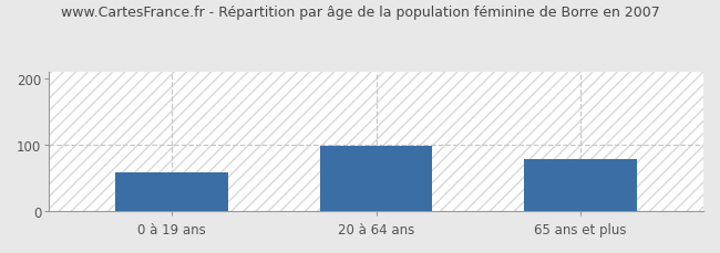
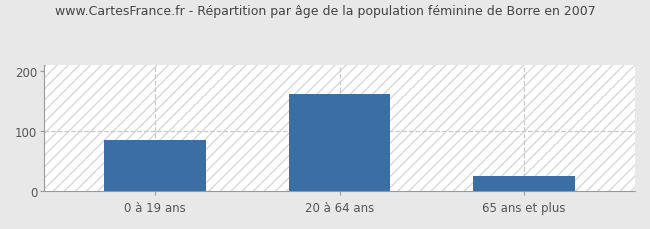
0 à 19 ans: 58 -> 85
20 à 64 ans: 98 -> 162
65 ans et plus: 78 -> 25
